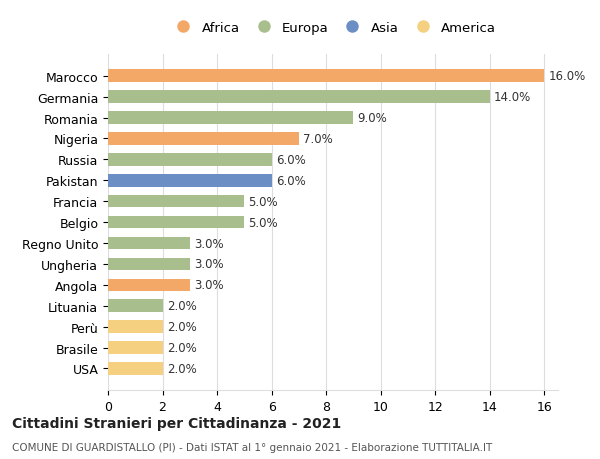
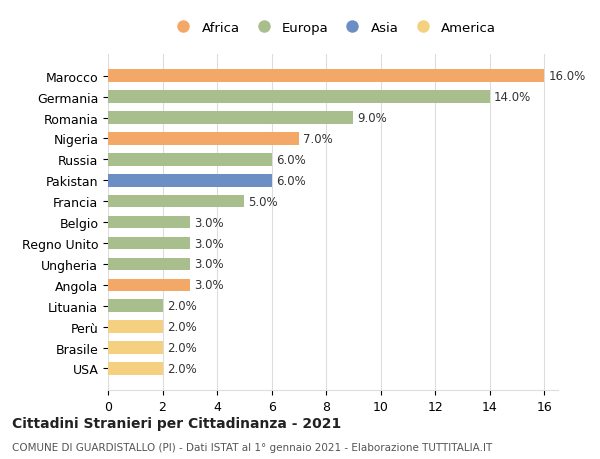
Belgio: 5.0% -> 3.0%
